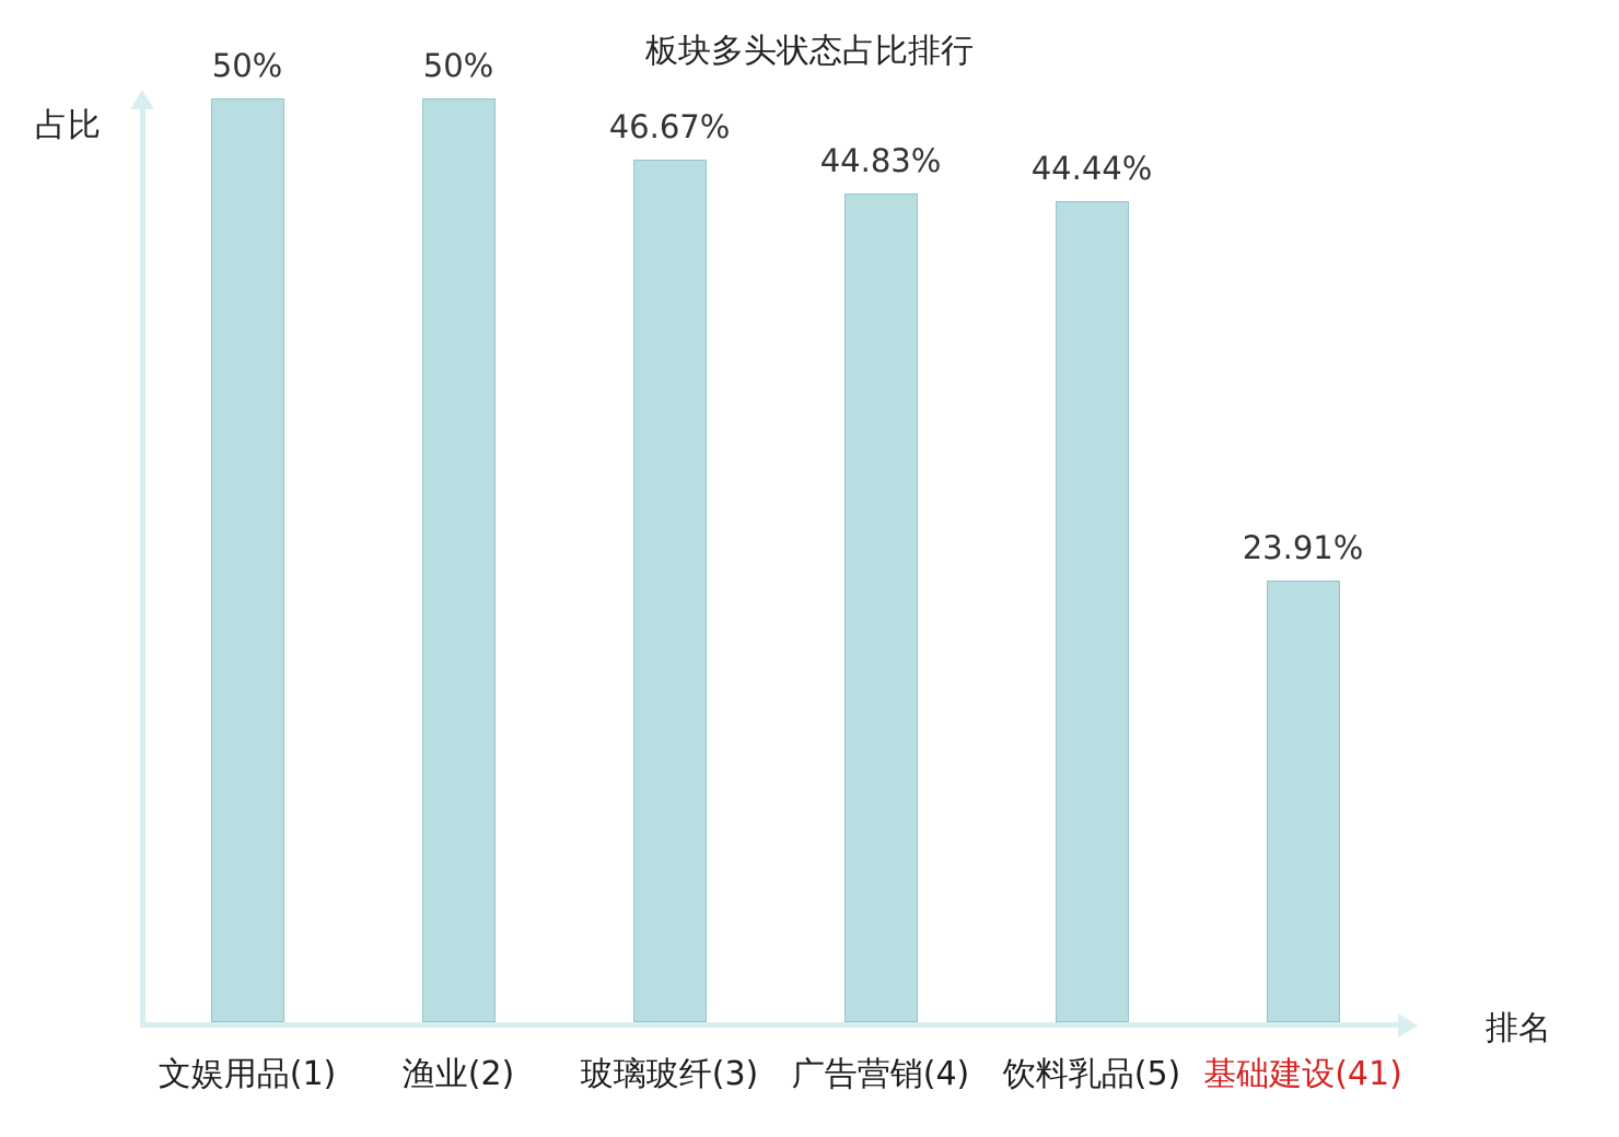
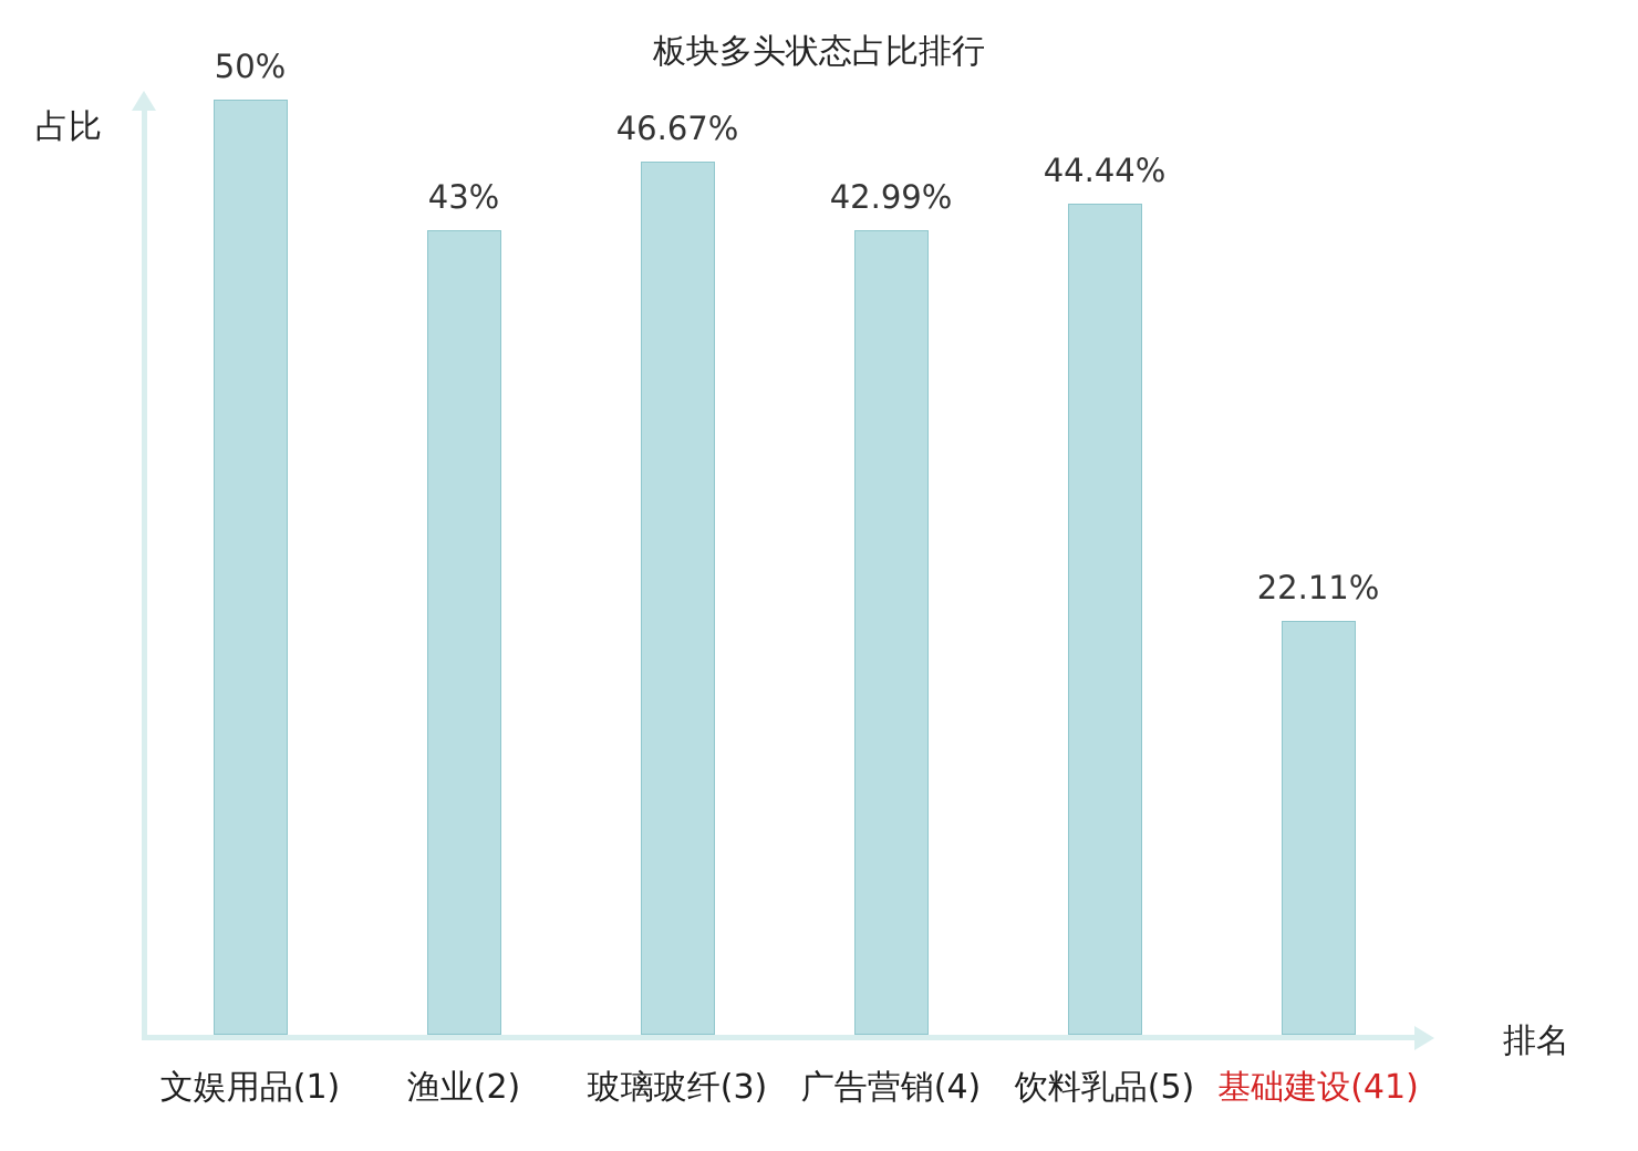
渔业(2): 50% -> 43%
广告营销(4): 44.83% -> 42.99%
基础建设(41): 23.91% -> 22.11%
